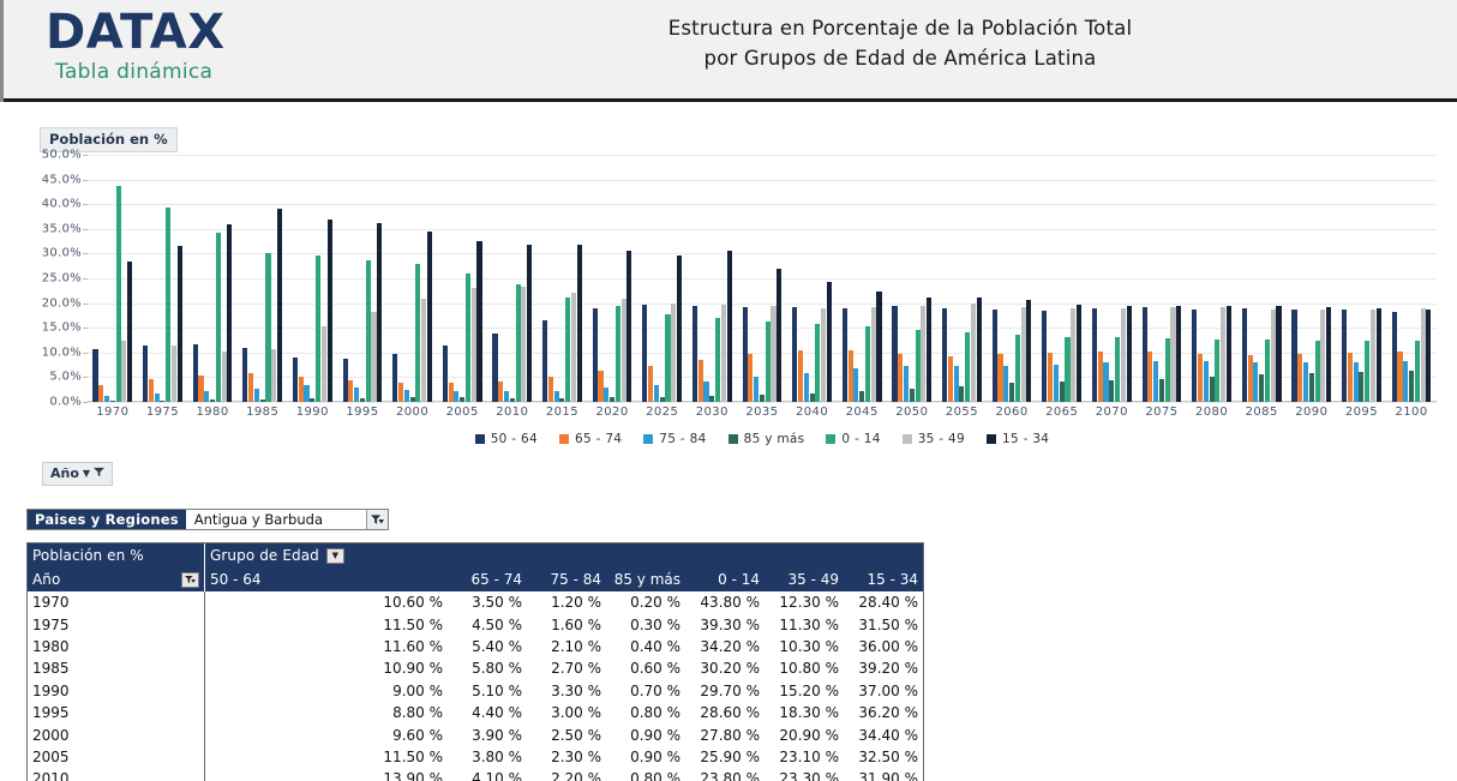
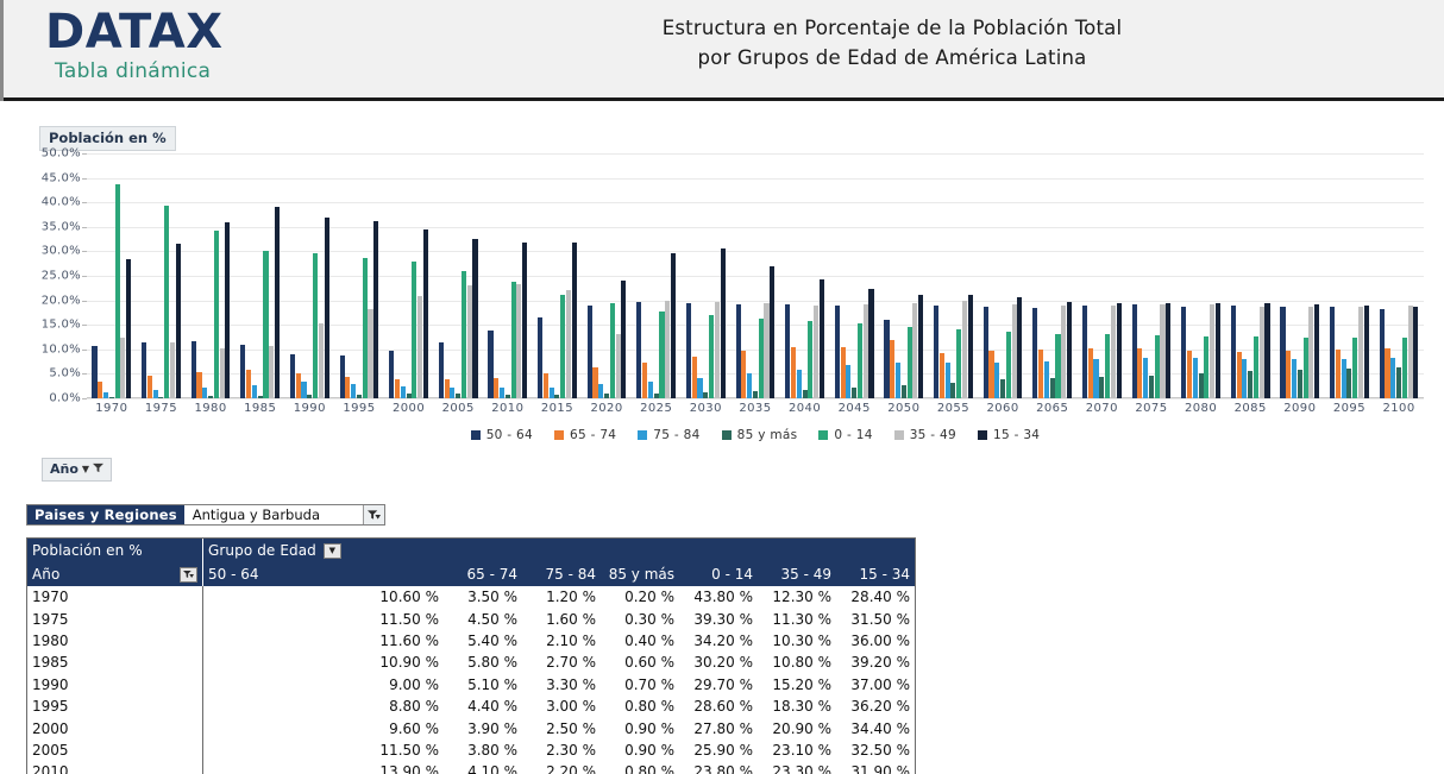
35 - 49/2020: 21% -> 13%
15 - 34/2020: 31% -> 24%
50 - 64/2050: 19% -> 16%
65 - 74/2050: 10% -> 12%
